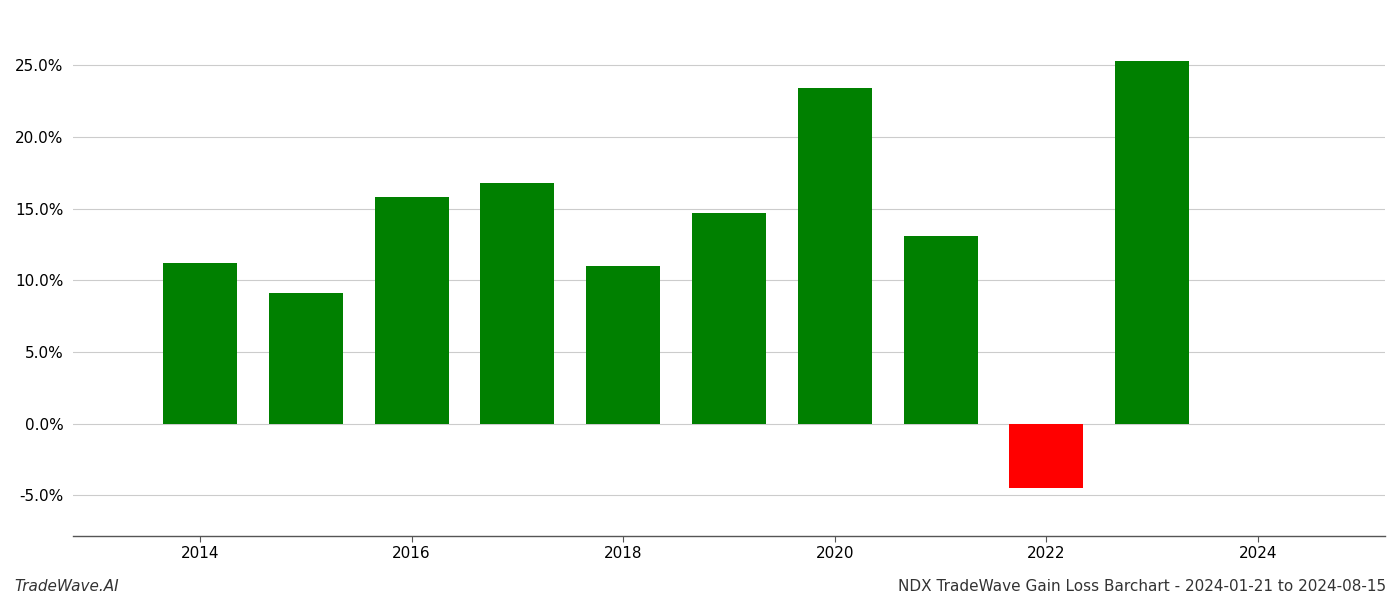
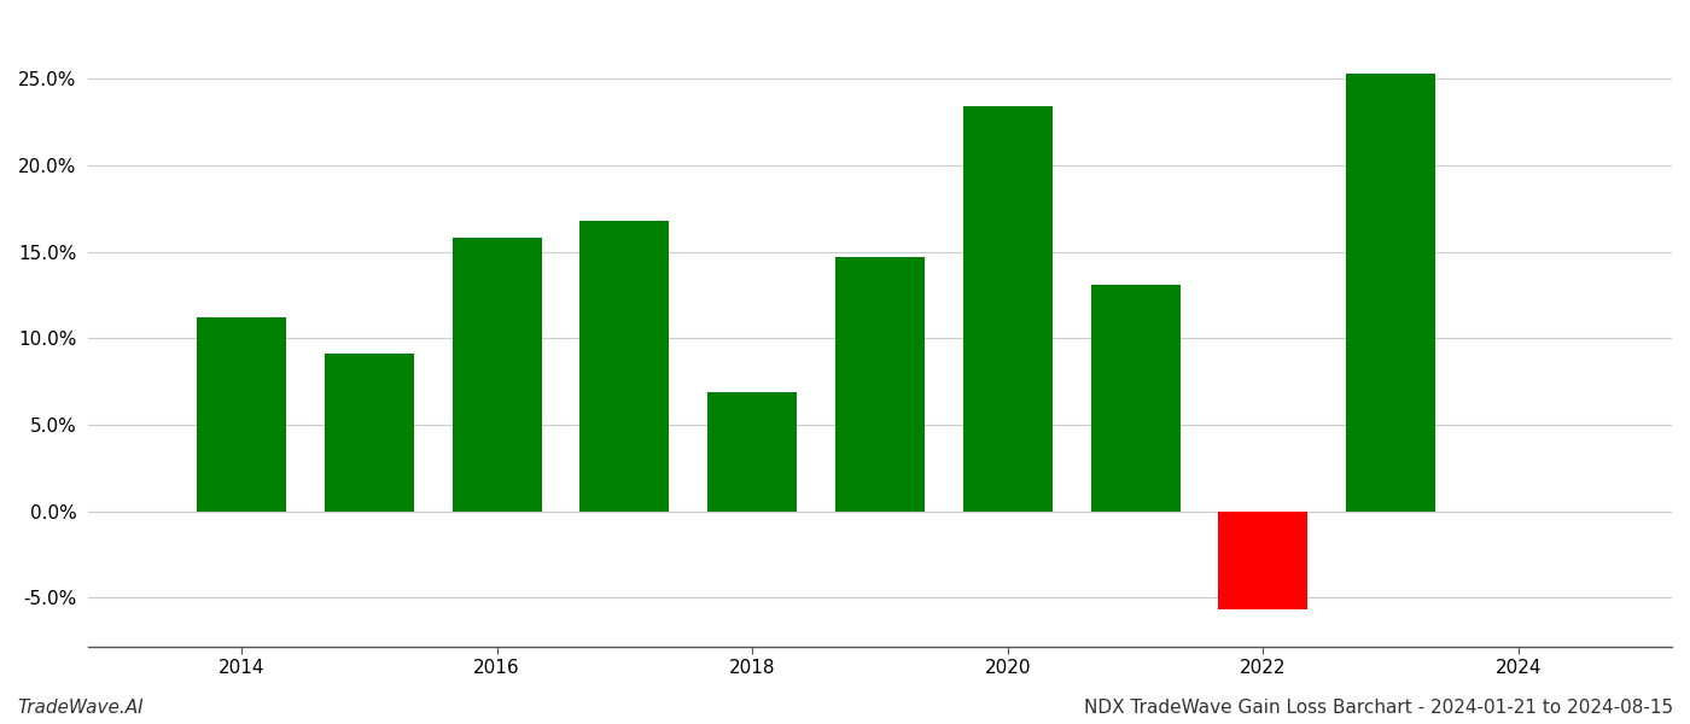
2018: 11.0% -> 6.9%
2022: -4.5% -> -5.7%
